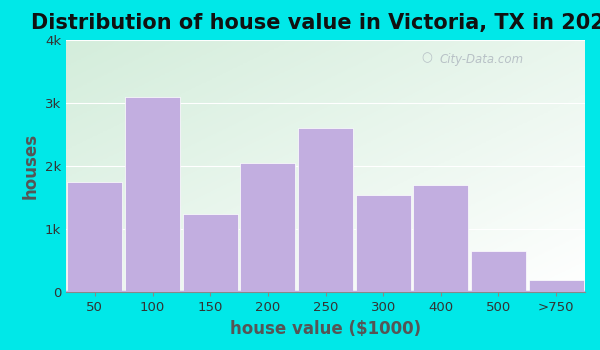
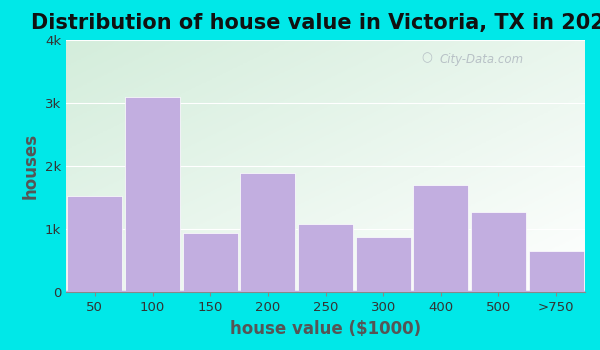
50: 1.75k -> 1.52k
150: 1.25k -> 0.94k
200: 2.05k -> 1.90k
250: 2.60k -> 1.08k
300: 1.55k -> 0.88k
500: 0.65k -> 1.28k
>750: 0.20k -> 0.66k
